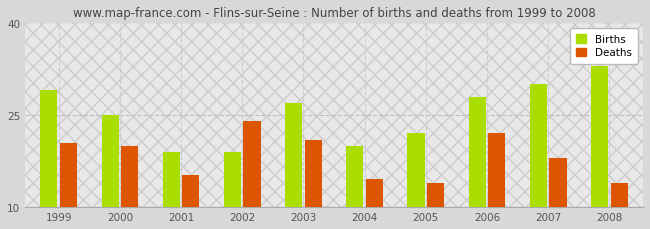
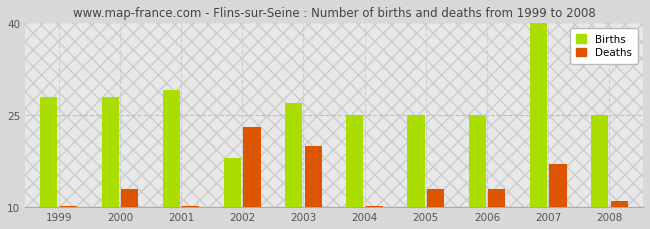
Births/1999: 29 -> 28
Deaths/1999: 20.4 -> 10.2
Births/2000: 25 -> 28
Deaths/2000: 20.0 -> 13.0
Births/2001: 19 -> 29
Deaths/2001: 15.2 -> 10.2
Births/2002: 19 -> 18
Deaths/2002: 24.0 -> 23.0
Deaths/2003: 21.0 -> 20.0
Births/2004: 20 -> 25
Deaths/2004: 14.6 -> 10.2
Births/2005: 22 -> 25
Deaths/2005: 14.0 -> 13.0
Births/2006: 28 -> 25
Deaths/2006: 22.0 -> 13.0
Births/2007: 30 -> 40
Deaths/2007: 18.0 -> 17.0
Births/2008: 33 -> 25
Deaths/2008: 14.0 -> 11.0
